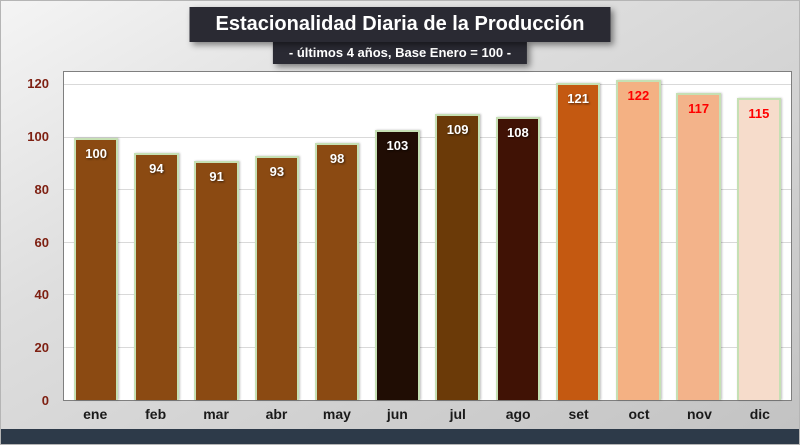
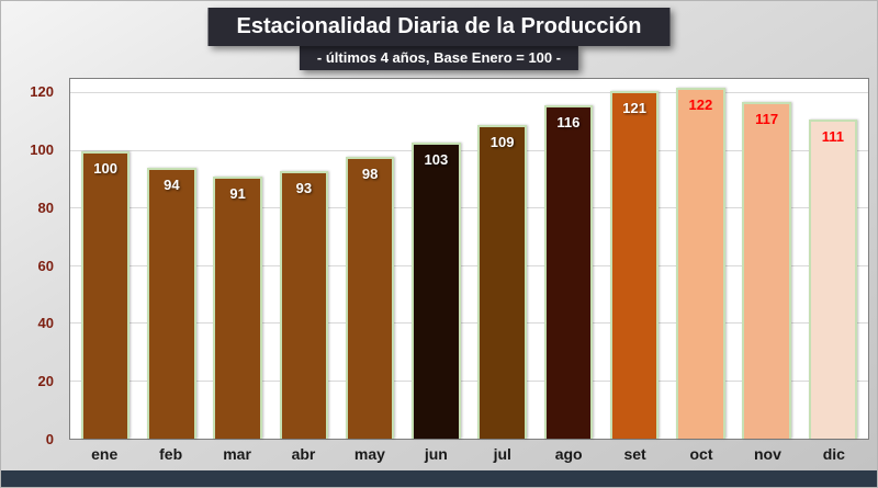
ago: 108 -> 116
dic: 115 -> 111
